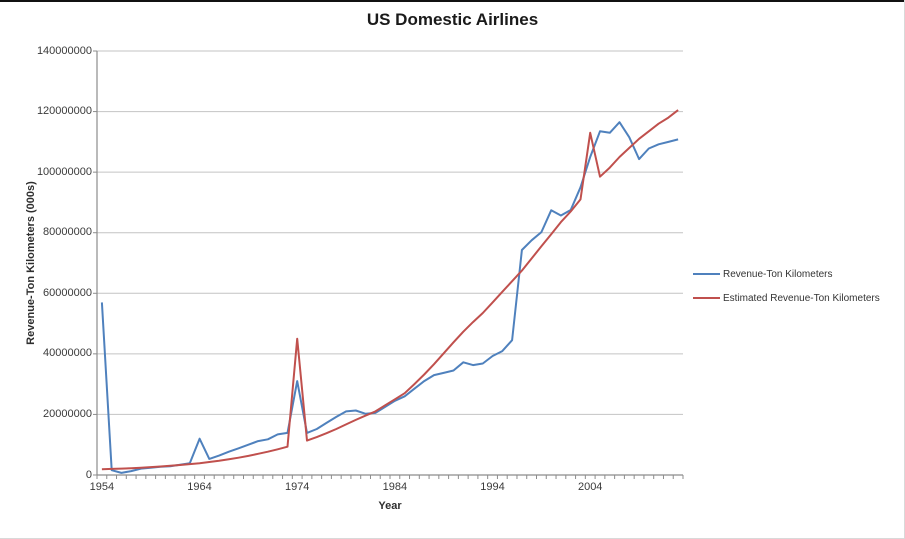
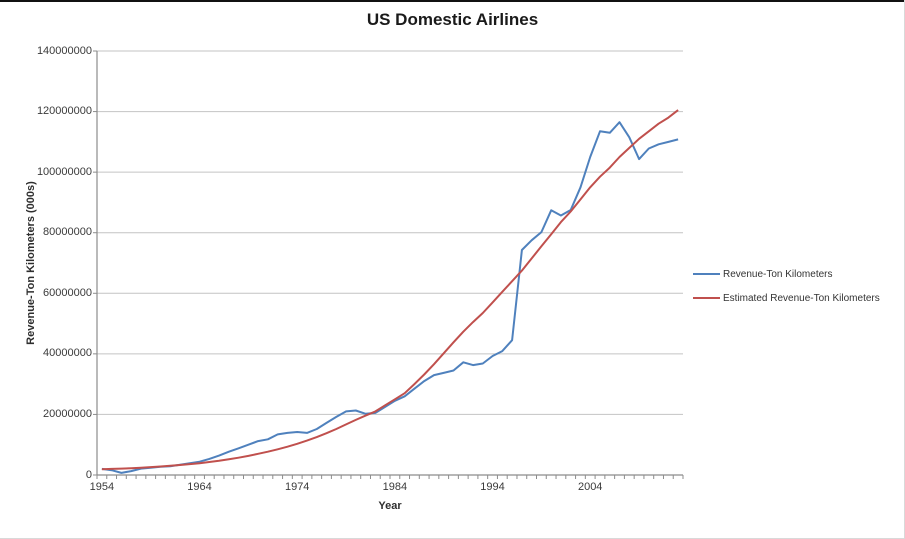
Revenue-Ton Kilometers/1954: 57000000 -> 2000000
Revenue-Ton Kilometers/1964: 12000000 -> 4000000
Revenue-Ton Kilometers/1974: 31000000 -> 14000000
Estimated Revenue-Ton Kilometers/1974: 45000000 -> 10000000
Estimated Revenue-Ton Kilometers/2004: 113000000 -> 95000000
